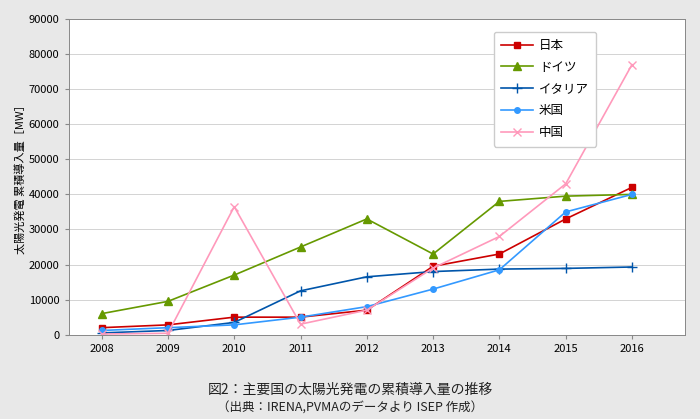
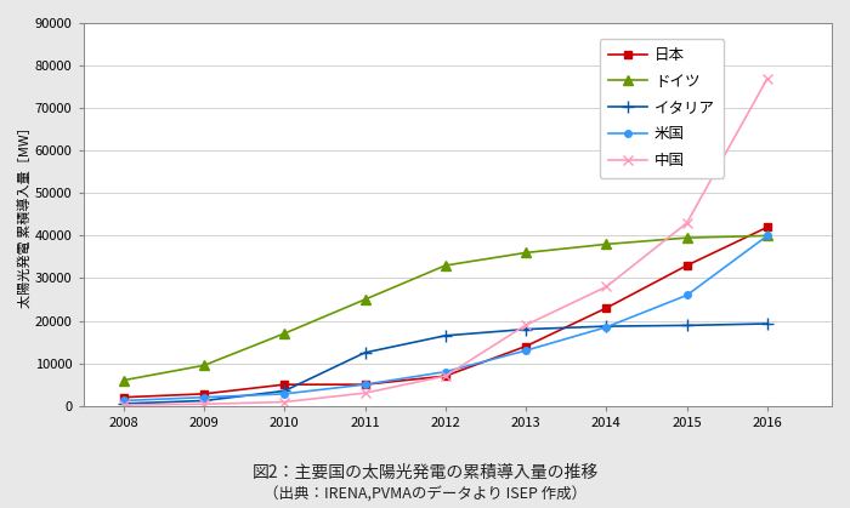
中国/2010: 36500 -> 900
日本/2013: 19500 -> 14000
ドイツ/2013: 23000 -> 36000
米国/2015: 35000 -> 26000
